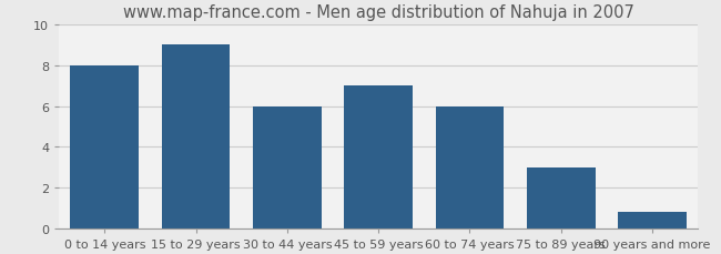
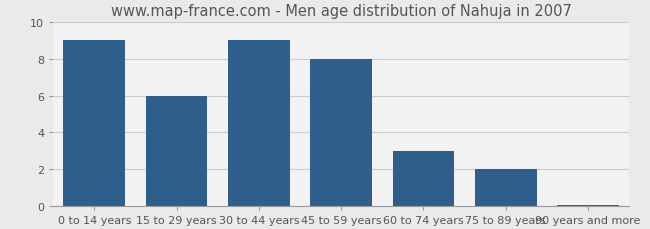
0 to 14 years: 8.0 -> 9.0
15 to 29 years: 9.0 -> 6.0
30 to 44 years: 6.0 -> 9.0
45 to 59 years: 7.0 -> 8.0
60 to 74 years: 6.0 -> 3.0
75 to 89 years: 3.0 -> 2.0
90 years and more: 0.8 -> 0.1
